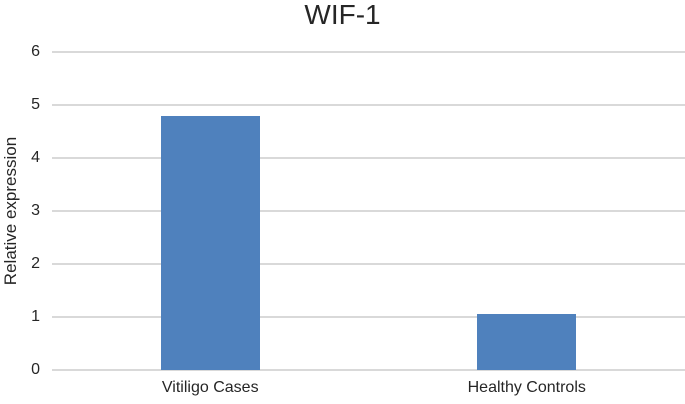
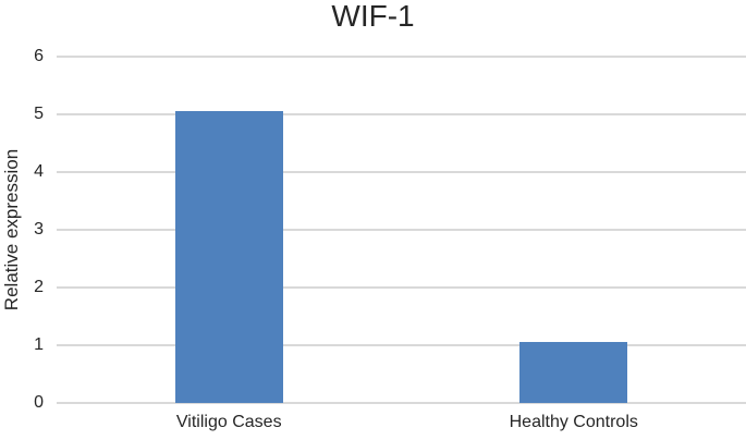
Vitiligo Cases: 4.8 -> 5.0
